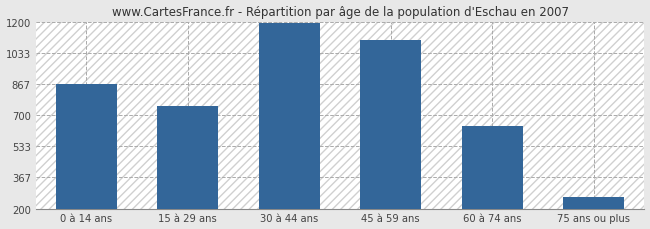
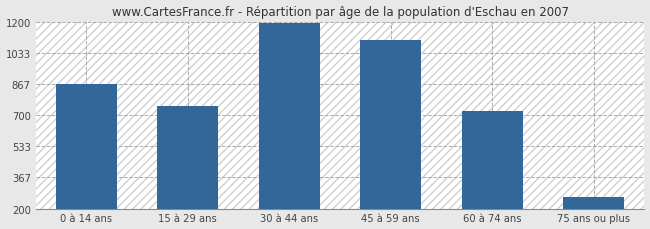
60 à 74 ans: 640 -> 720
